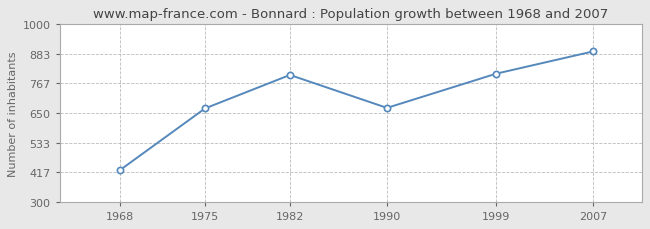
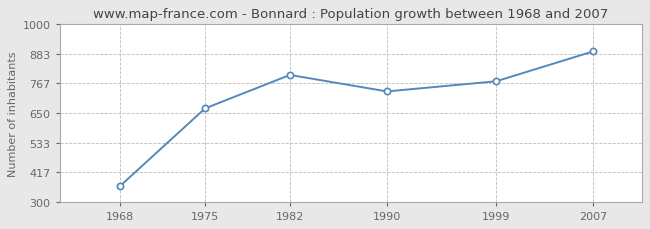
1968: 425 -> 362
1990: 670 -> 735
1999: 805 -> 775
